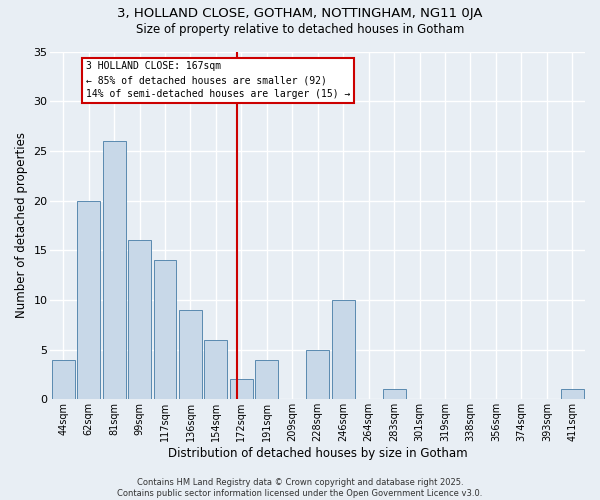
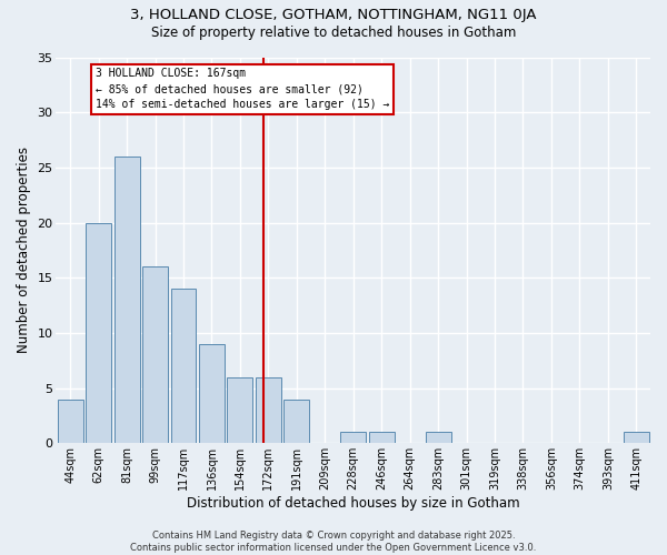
172sqm: 2 -> 6
228sqm: 5 -> 1
246sqm: 10 -> 1
